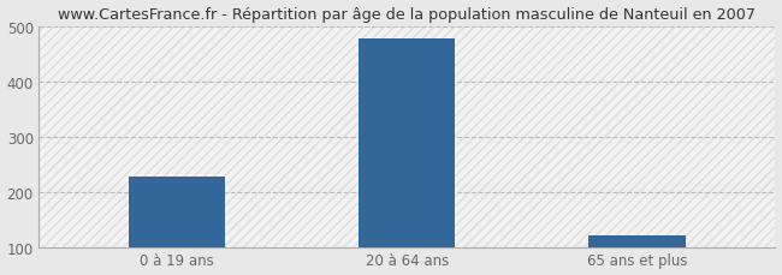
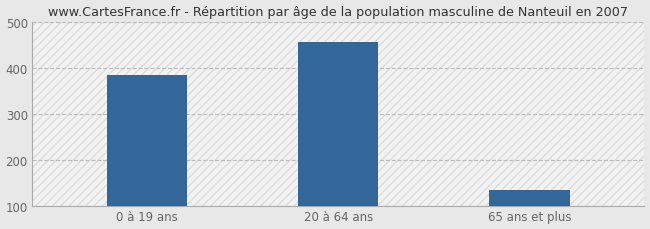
0 à 19 ans: 228 -> 385
20 à 64 ans: 478 -> 455
65 ans et plus: 123 -> 135
